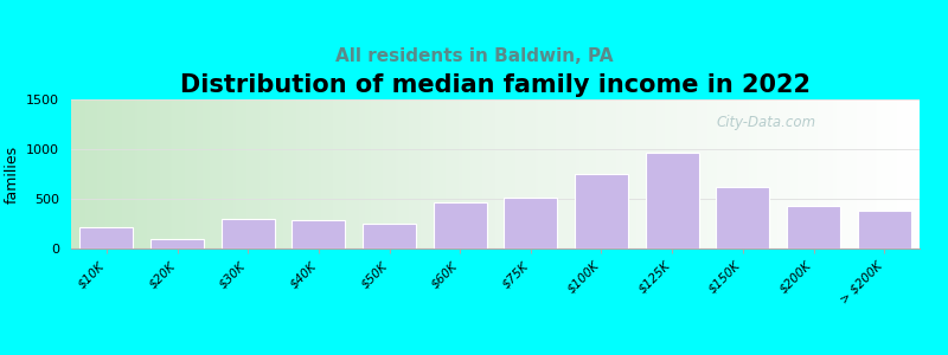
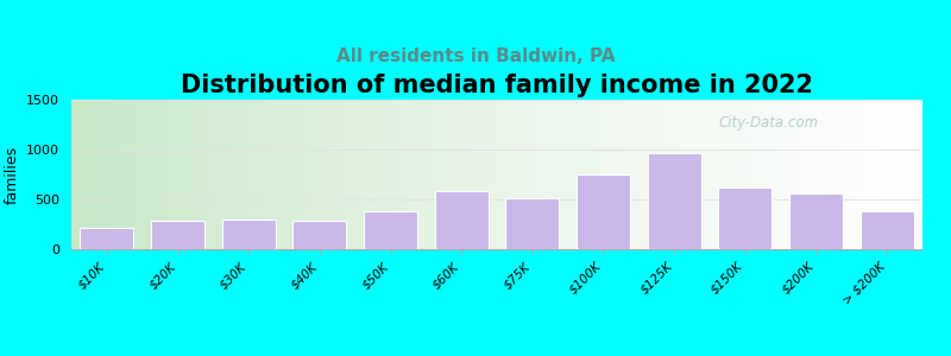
$20K: 100 -> 280
$50K: 250 -> 380
$60K: 470 -> 580
$200K: 430 -> 560
